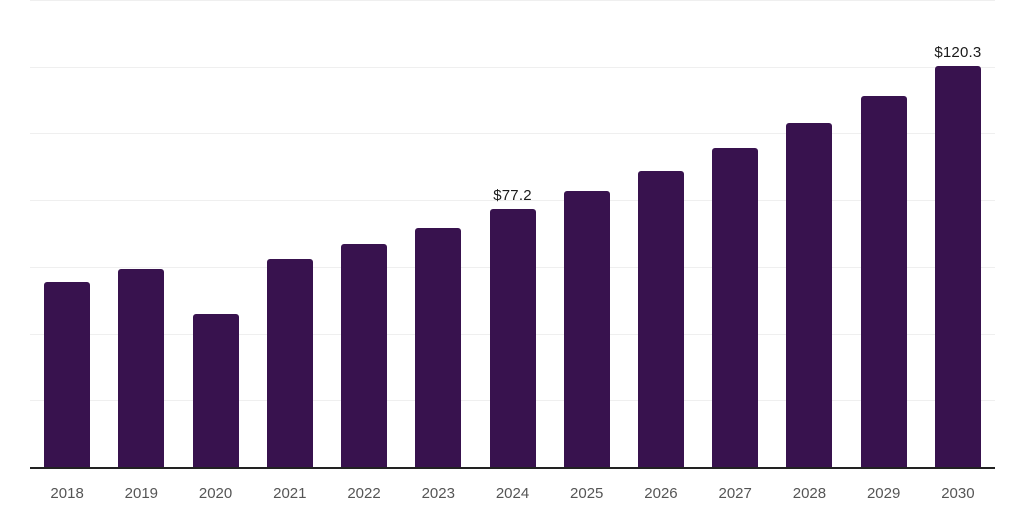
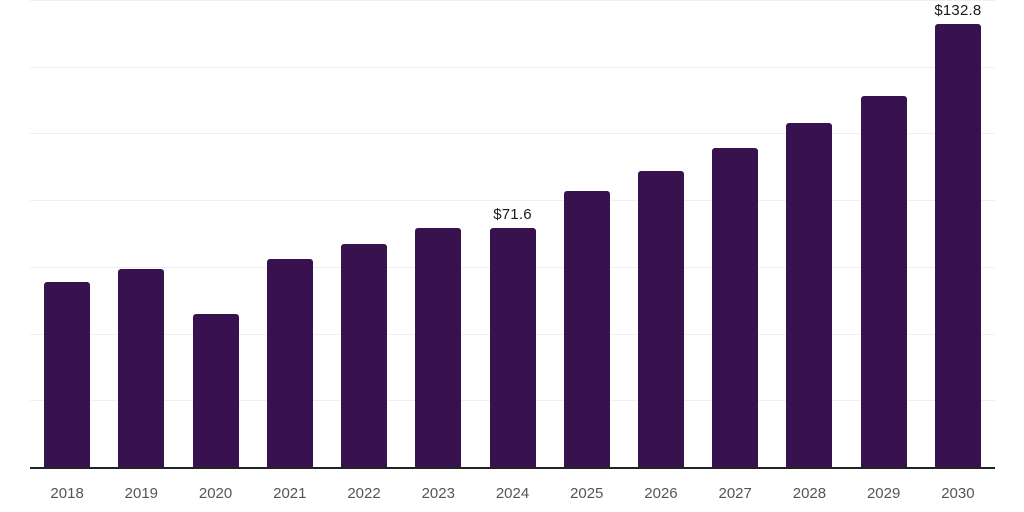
2024: $77.2 -> $71.6
2030: $120.3 -> $132.8
